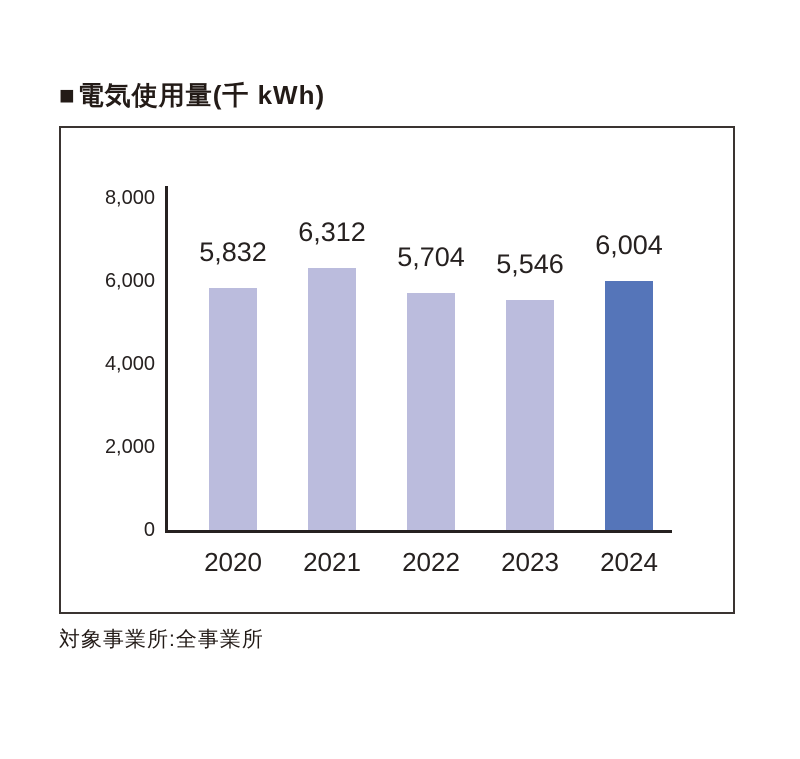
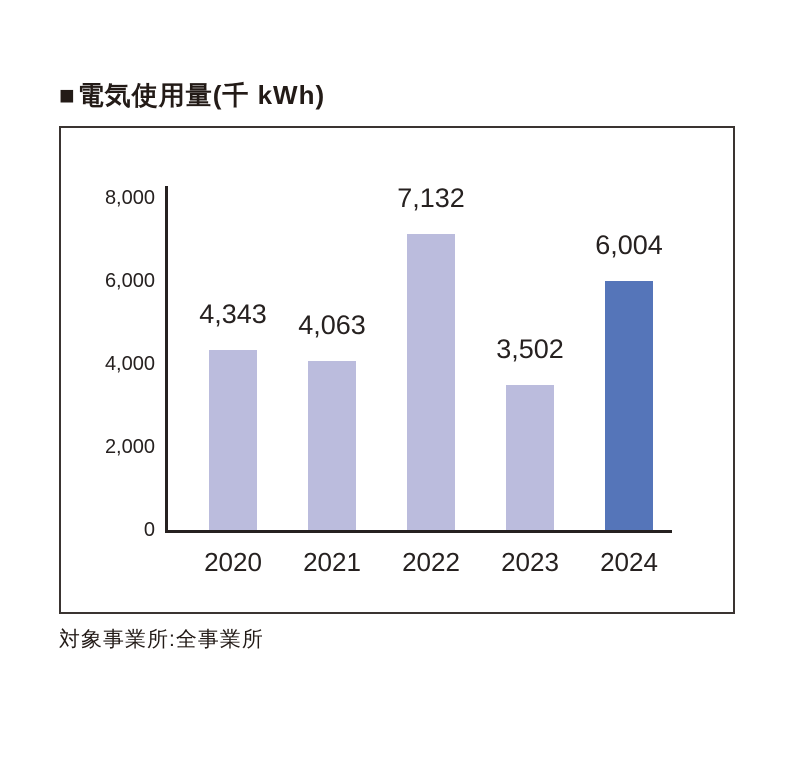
2020: 5,832 -> 4,343
2021: 6,312 -> 4,063
2022: 5,704 -> 7,132
2023: 5,546 -> 3,502
